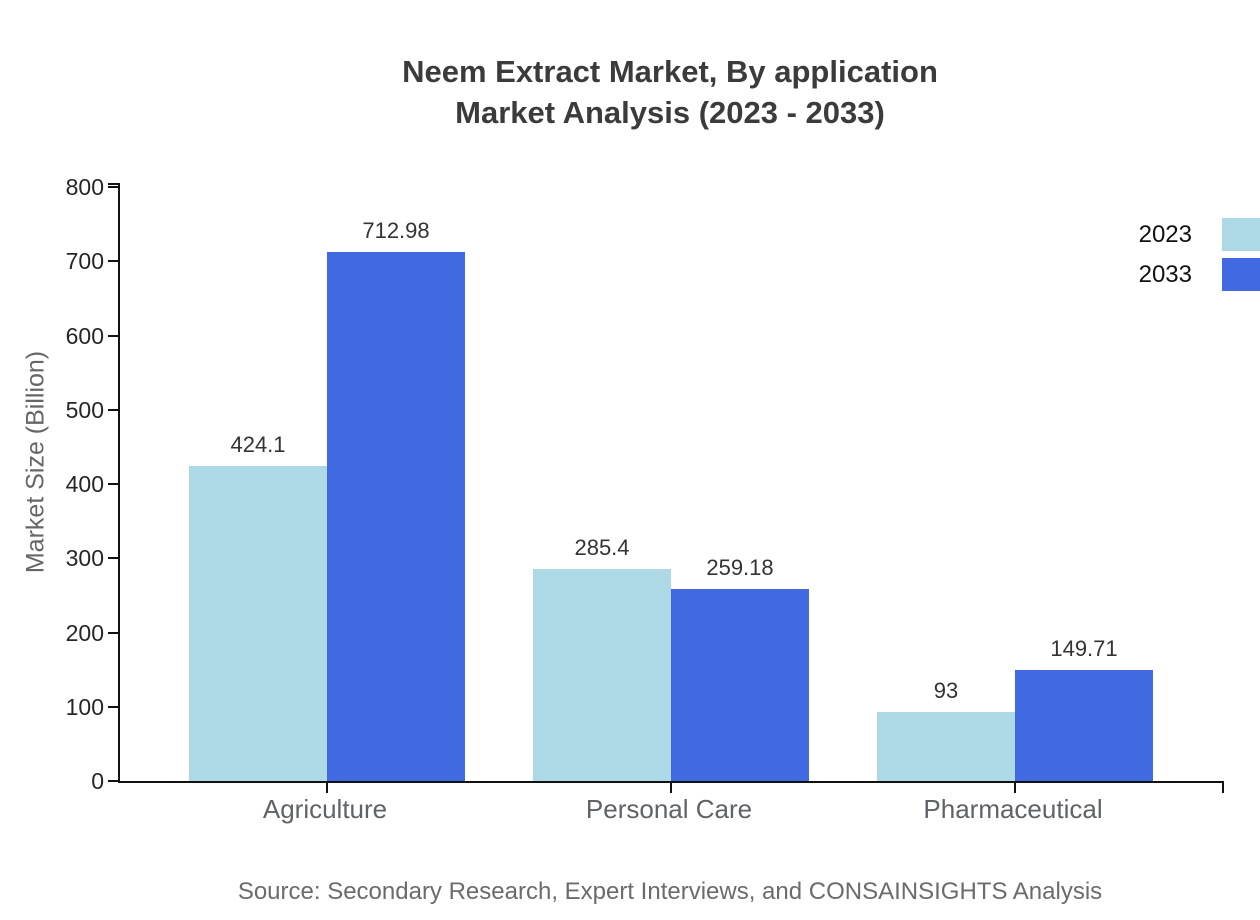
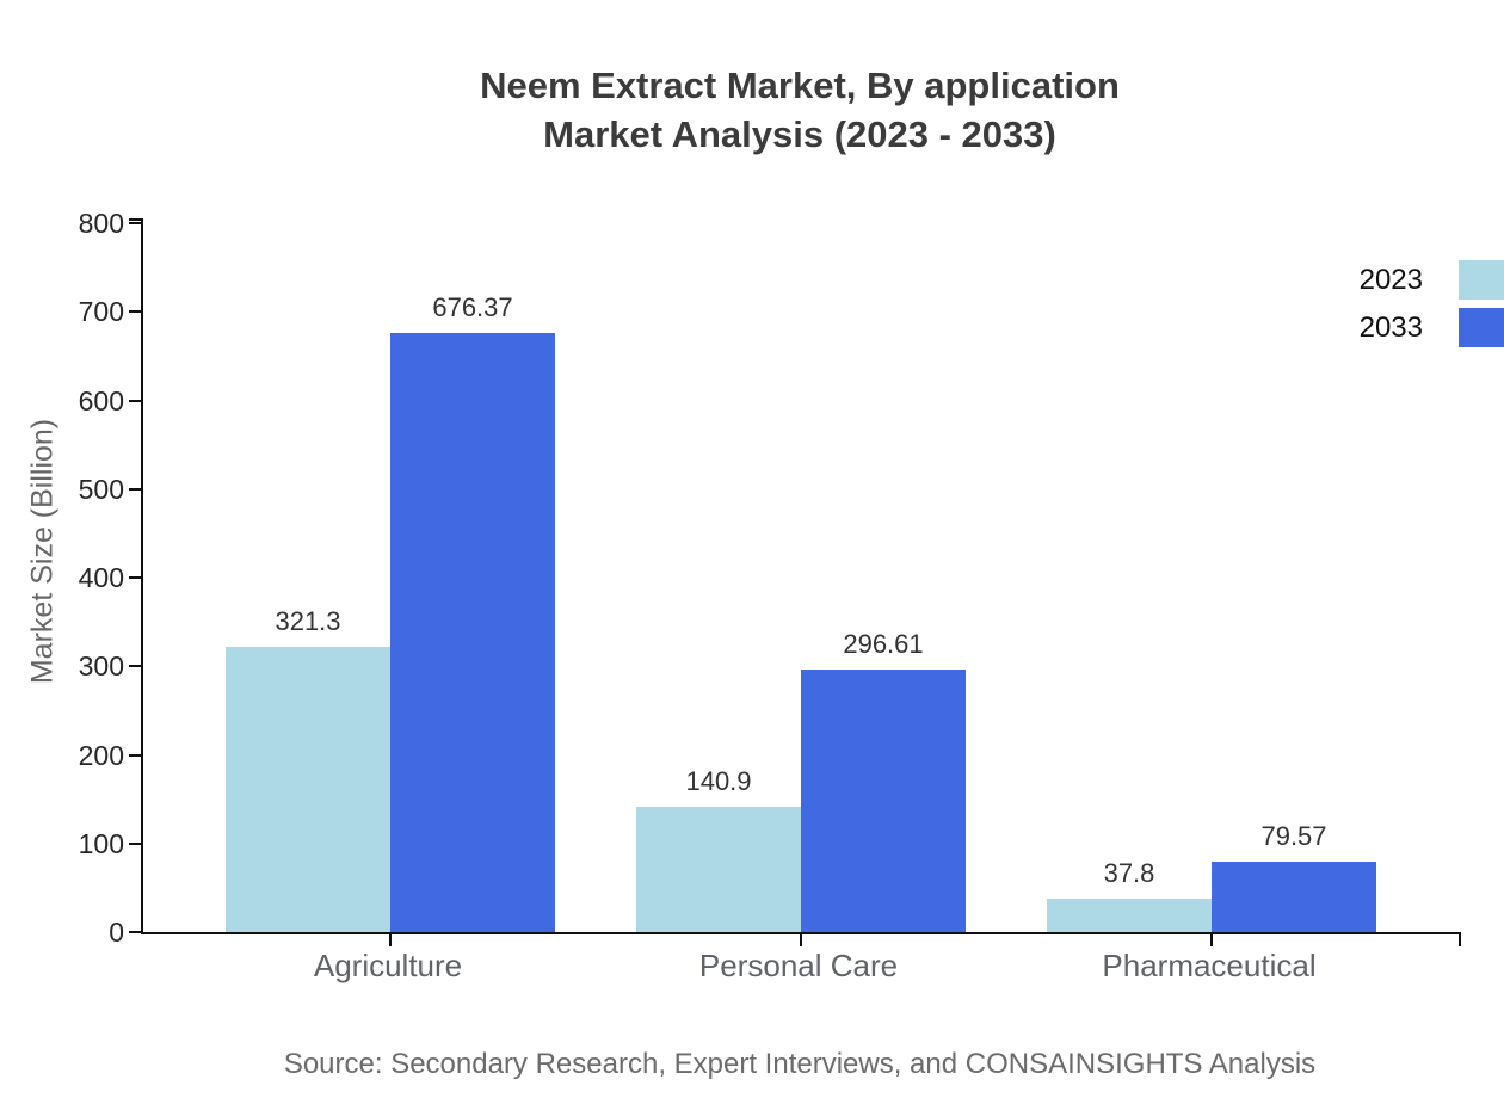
2023/Agriculture: 424.1 -> 321.3
2033/Agriculture: 712.98 -> 676.37
2023/Personal Care: 285.4 -> 140.9
2033/Personal Care: 259.18 -> 296.61
2023/Pharmaceutical: 93 -> 37.8
2033/Pharmaceutical: 149.71 -> 79.57
